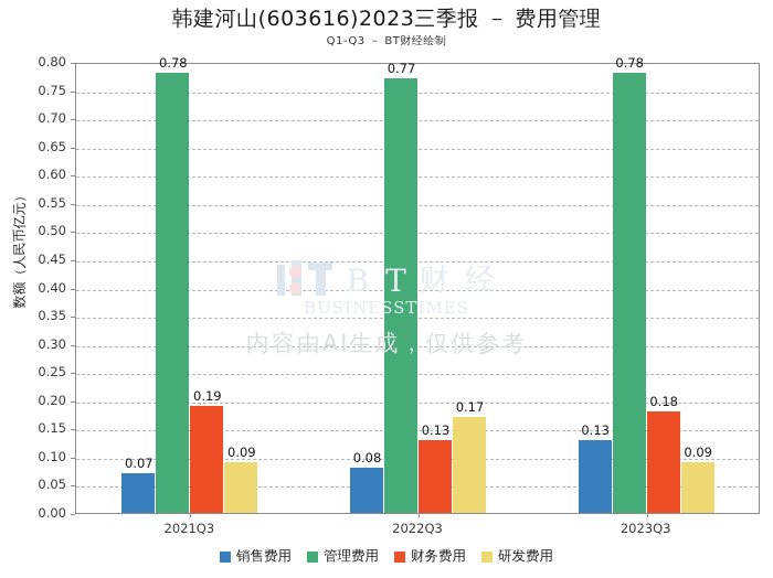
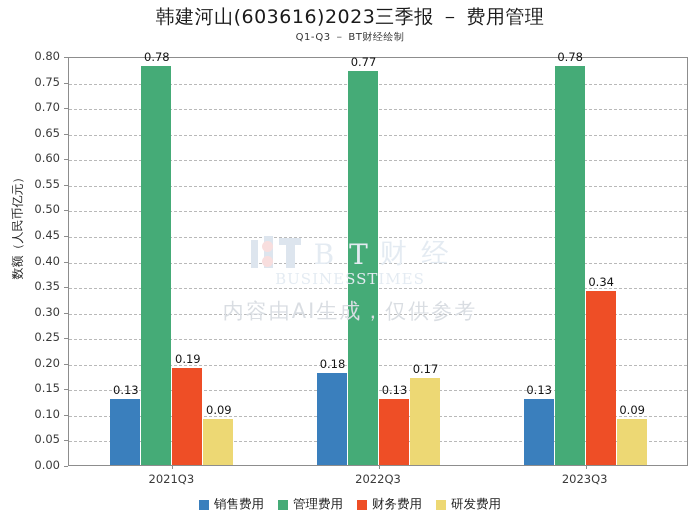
销售费用/2021Q3: 0.07 -> 0.13
销售费用/2022Q3: 0.08 -> 0.18
财务费用/2023Q3: 0.18 -> 0.34
